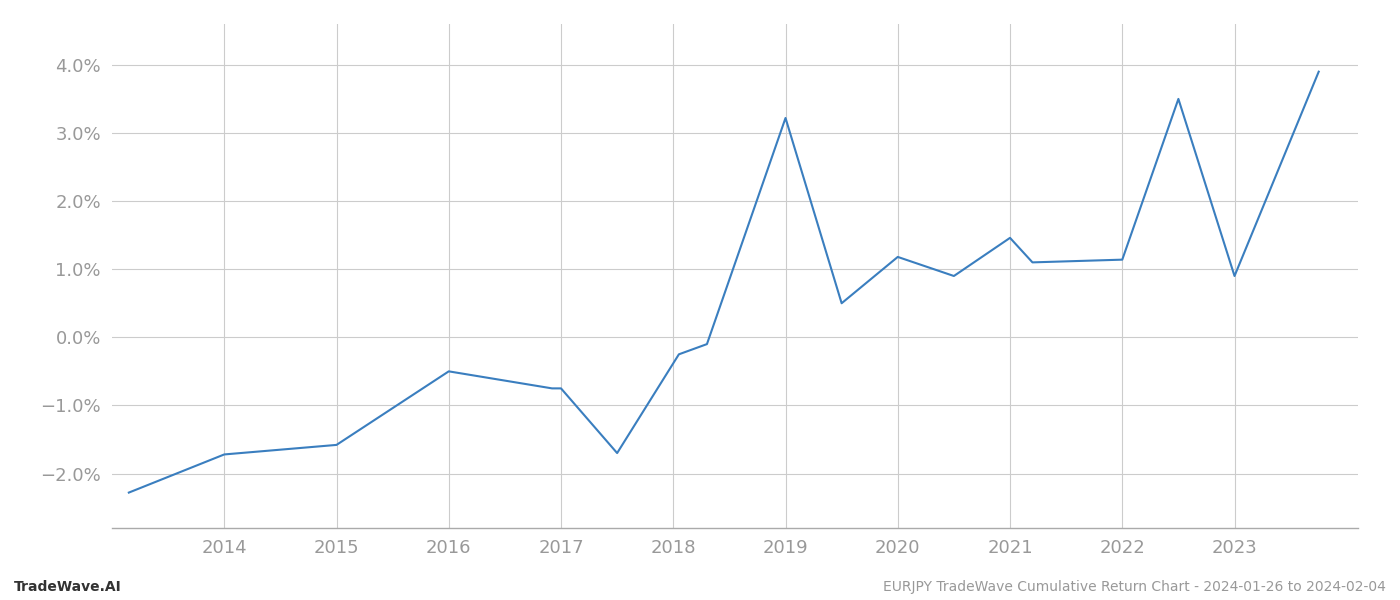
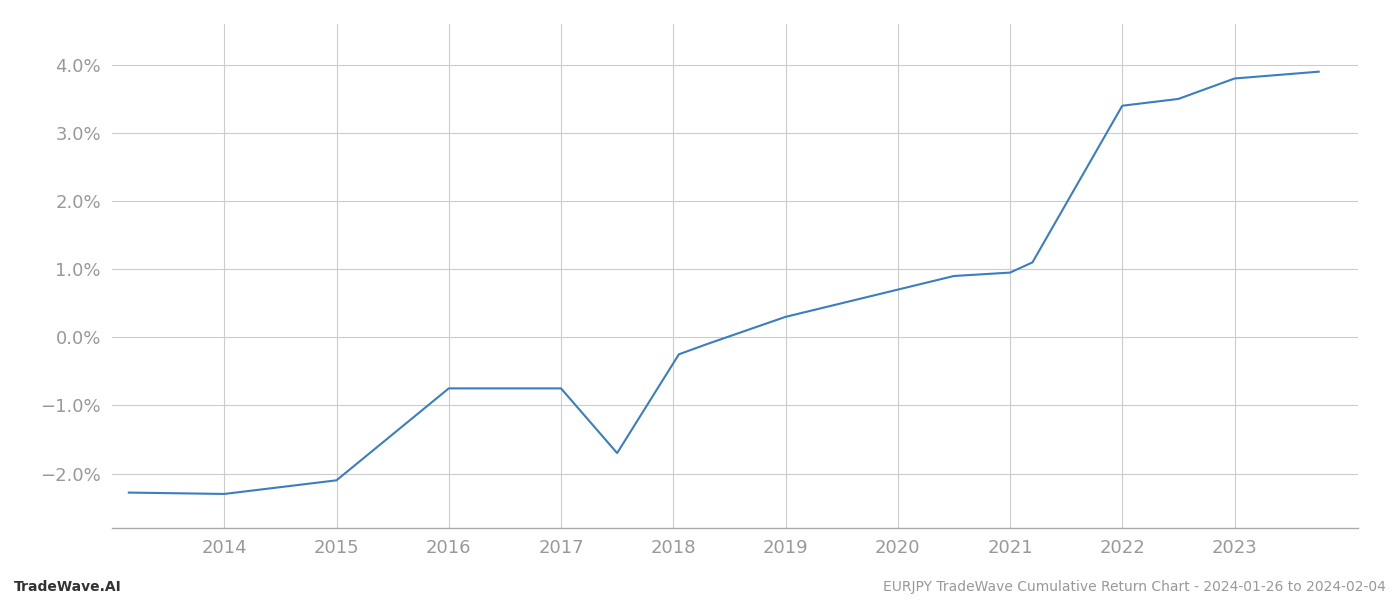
2014: -1.72% -> -2.30%
2015: -1.58% -> -2.10%
2016: -0.50% -> -0.75%
2019: 3.22% -> 0.30%
2020: 1.18% -> 0.70%
2021: 1.46% -> 0.95%
2022: 1.14% -> 3.40%
2023: 0.90% -> 3.80%
